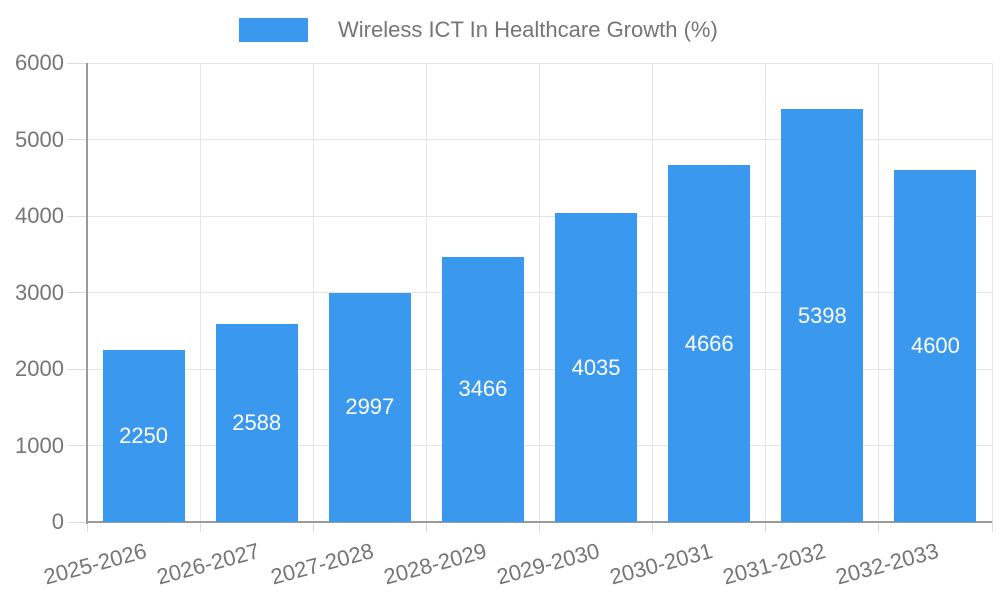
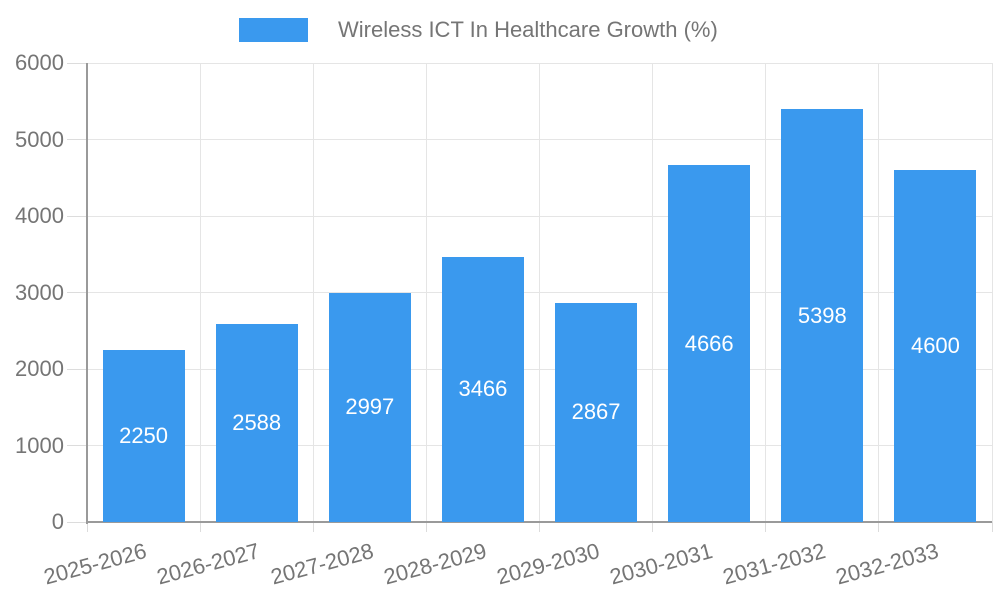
2029-2030: 4035 -> 2867
